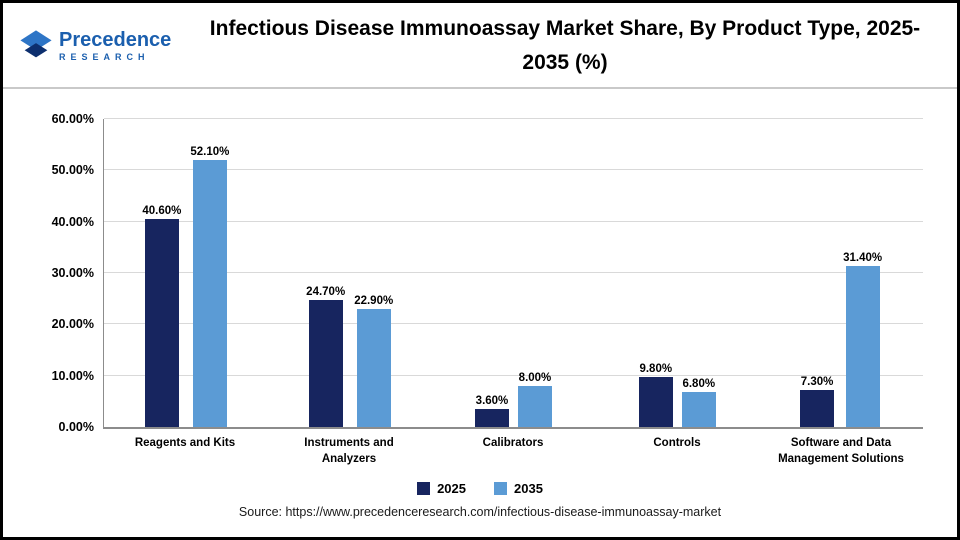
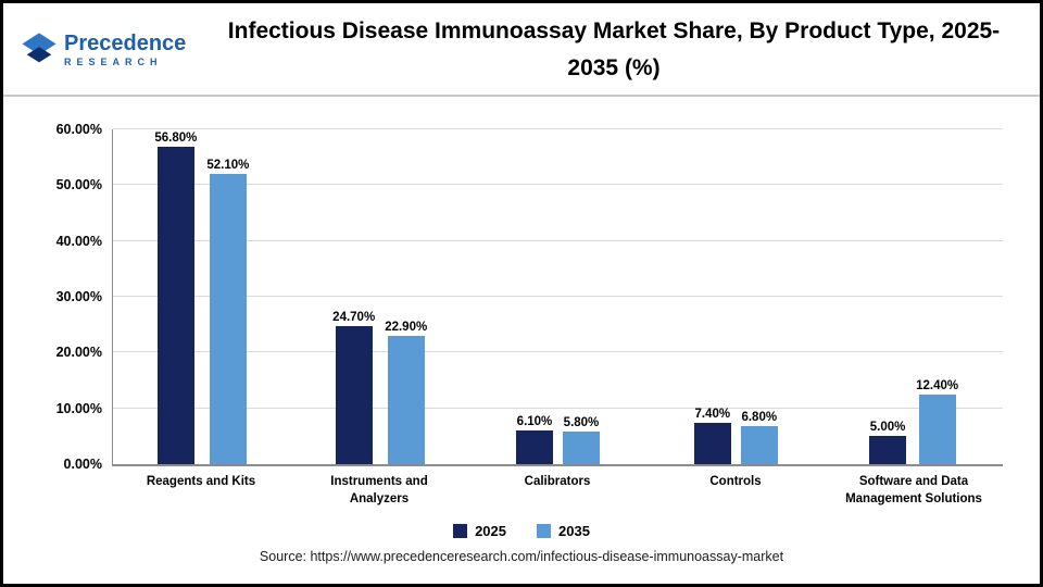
2025/Reagents and Kits: 40.60% -> 56.80%
2025/Calibrators: 3.60% -> 6.10%
2035/Calibrators: 8.00% -> 5.80%
2025/Controls: 9.80% -> 7.40%
2025/Software and Data Management Solutions: 7.30% -> 5.00%
2035/Software and Data Management Solutions: 31.40% -> 12.40%
